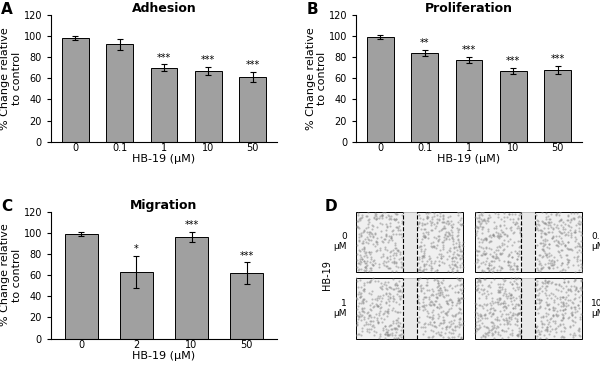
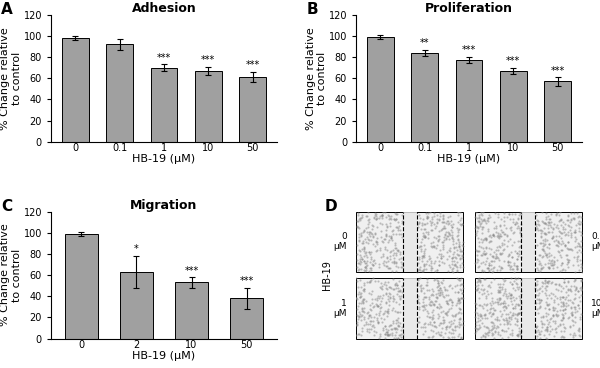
Proliferation/50: 68 -> 57
Migration/10: 96 -> 53
Migration/50: 62 -> 38
